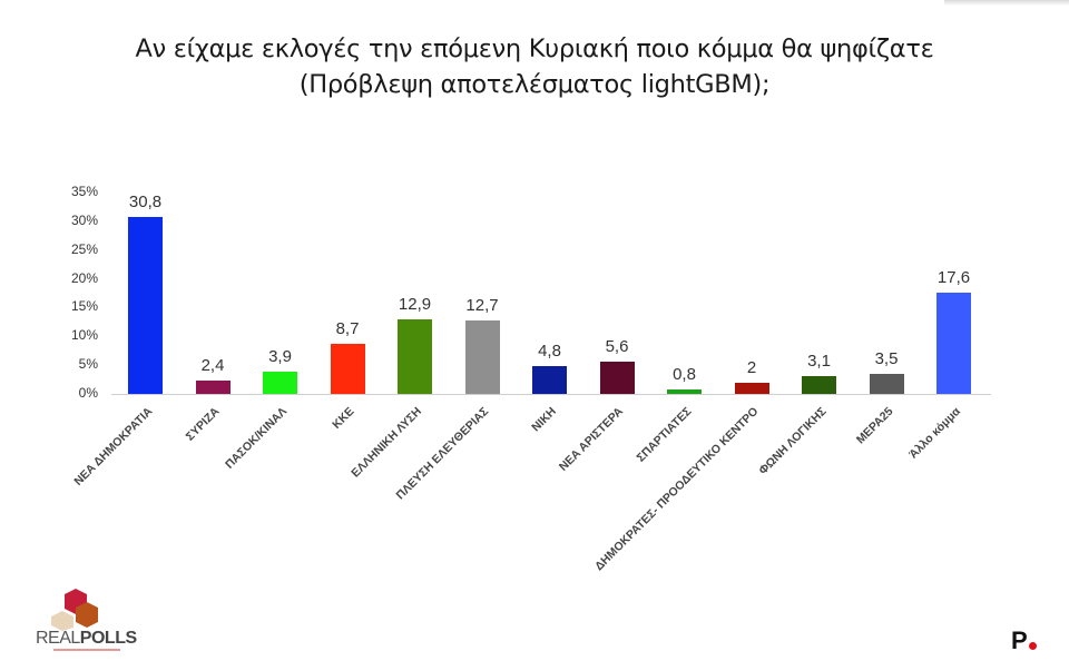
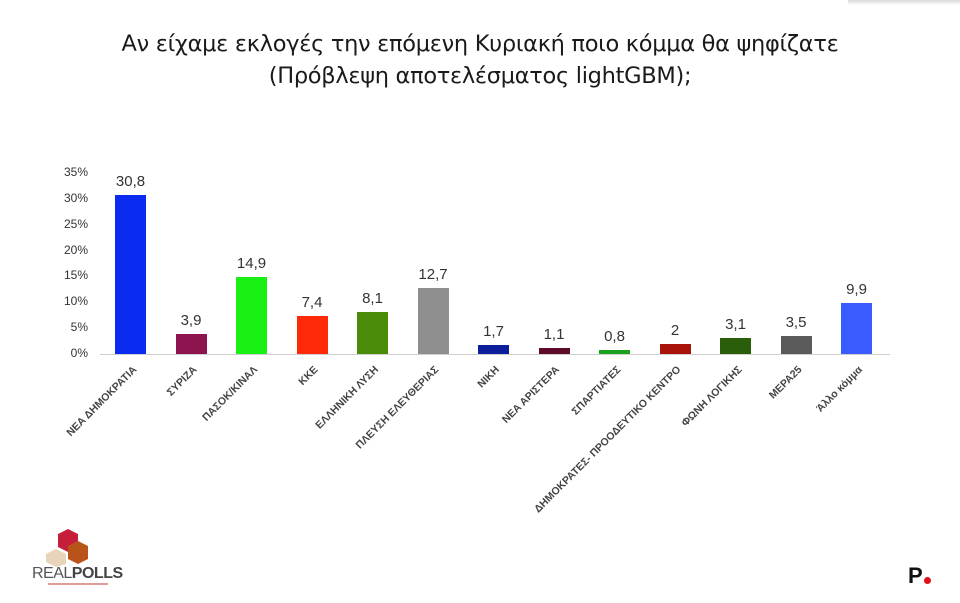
ΣΥΡΙΖΑ: 2,4 -> 3,9
ΠΑΣΟΚ/ΚΙΝΑΛ: 3,9 -> 14,9
ΚΚΕ: 8,7 -> 7,4
ΕΛΛΗΝΙΚΗ ΛΥΣΗ: 12,9 -> 8,1
ΝΙΚΗ: 4,8 -> 1,7
ΝΕΑ ΑΡΙΣΤΕΡΑ: 5,6 -> 1,1
Άλλο κόμμα: 17,6 -> 9,9
